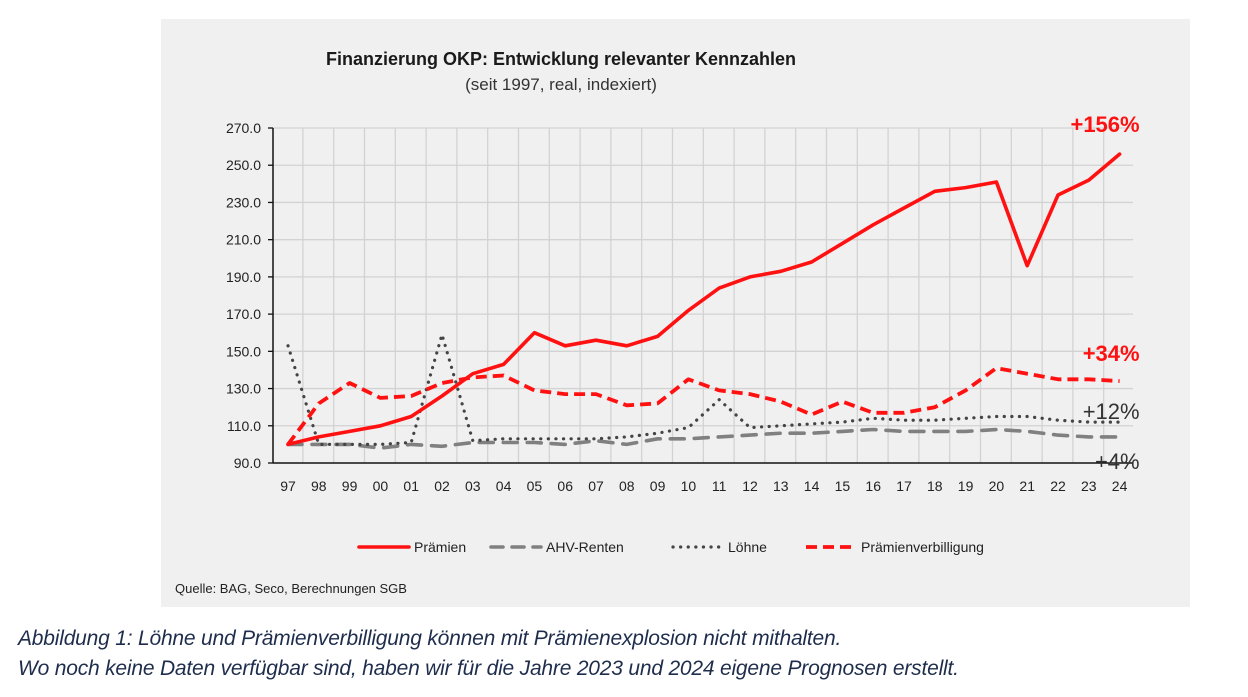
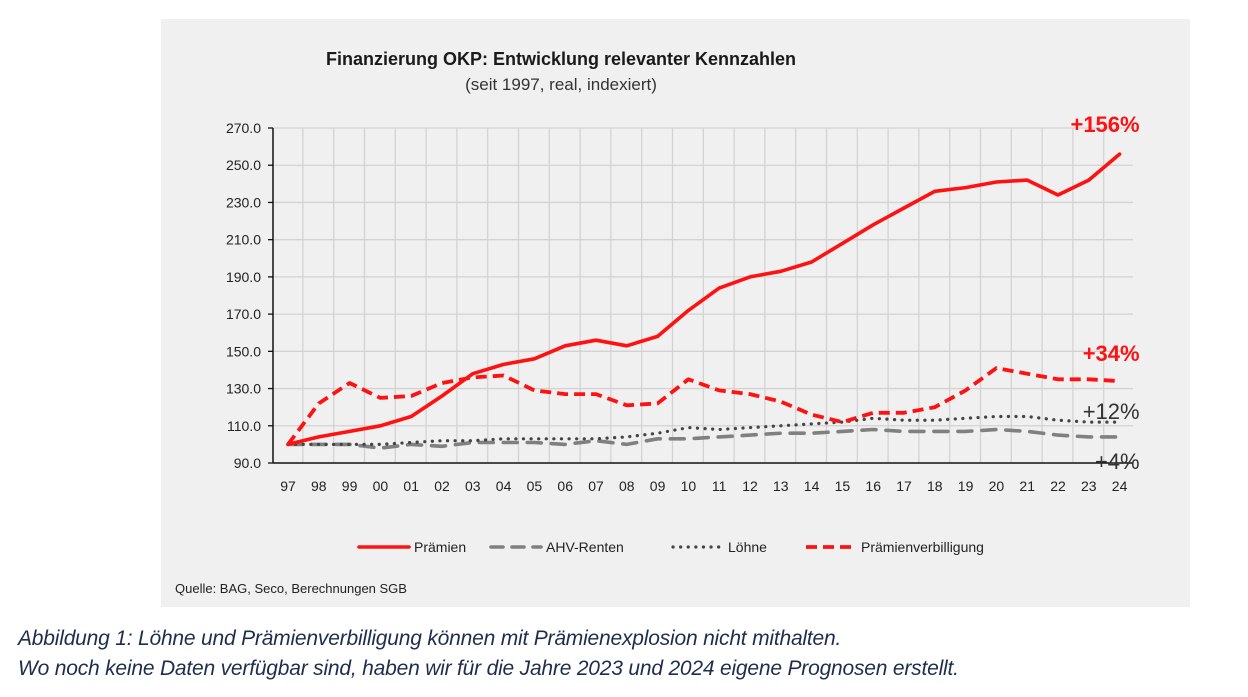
Löhne/97: 153 -> 100
Löhne/02: 159 -> 102
Prämien/05: 160 -> 146
Löhne/11: 124 -> 108
Prämienverbilligung/15: 123 -> 112
Prämien/21: 196 -> 242
